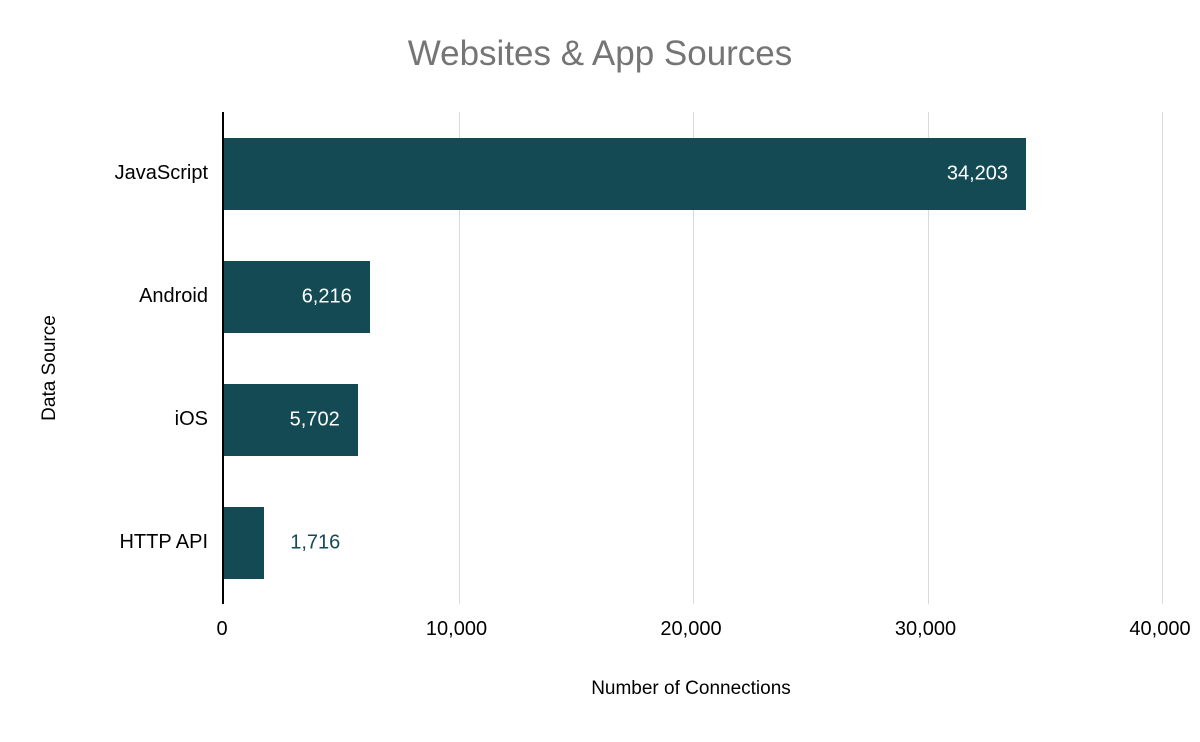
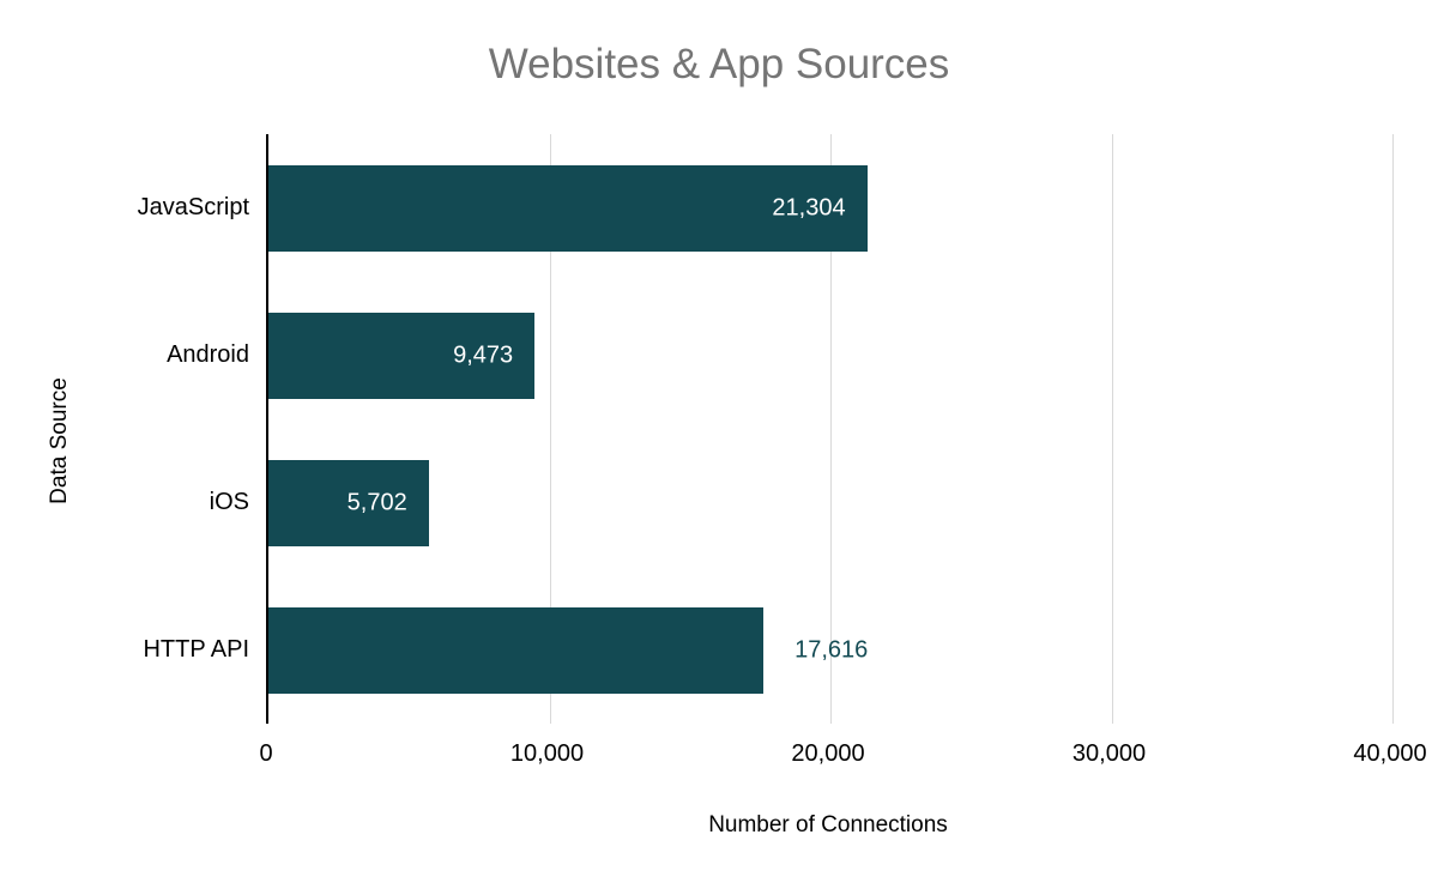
JavaScript: 34,203 -> 21,304
Android: 6,216 -> 9,473
HTTP API: 1,716 -> 17,616
